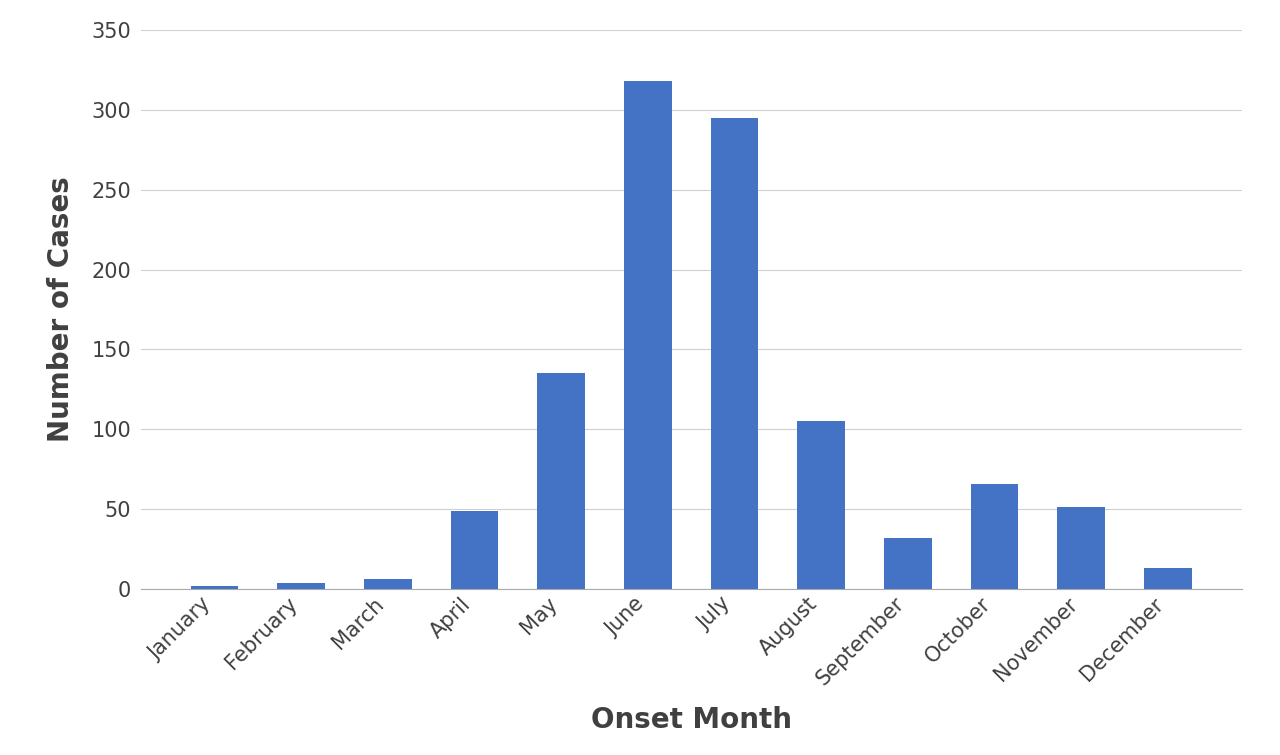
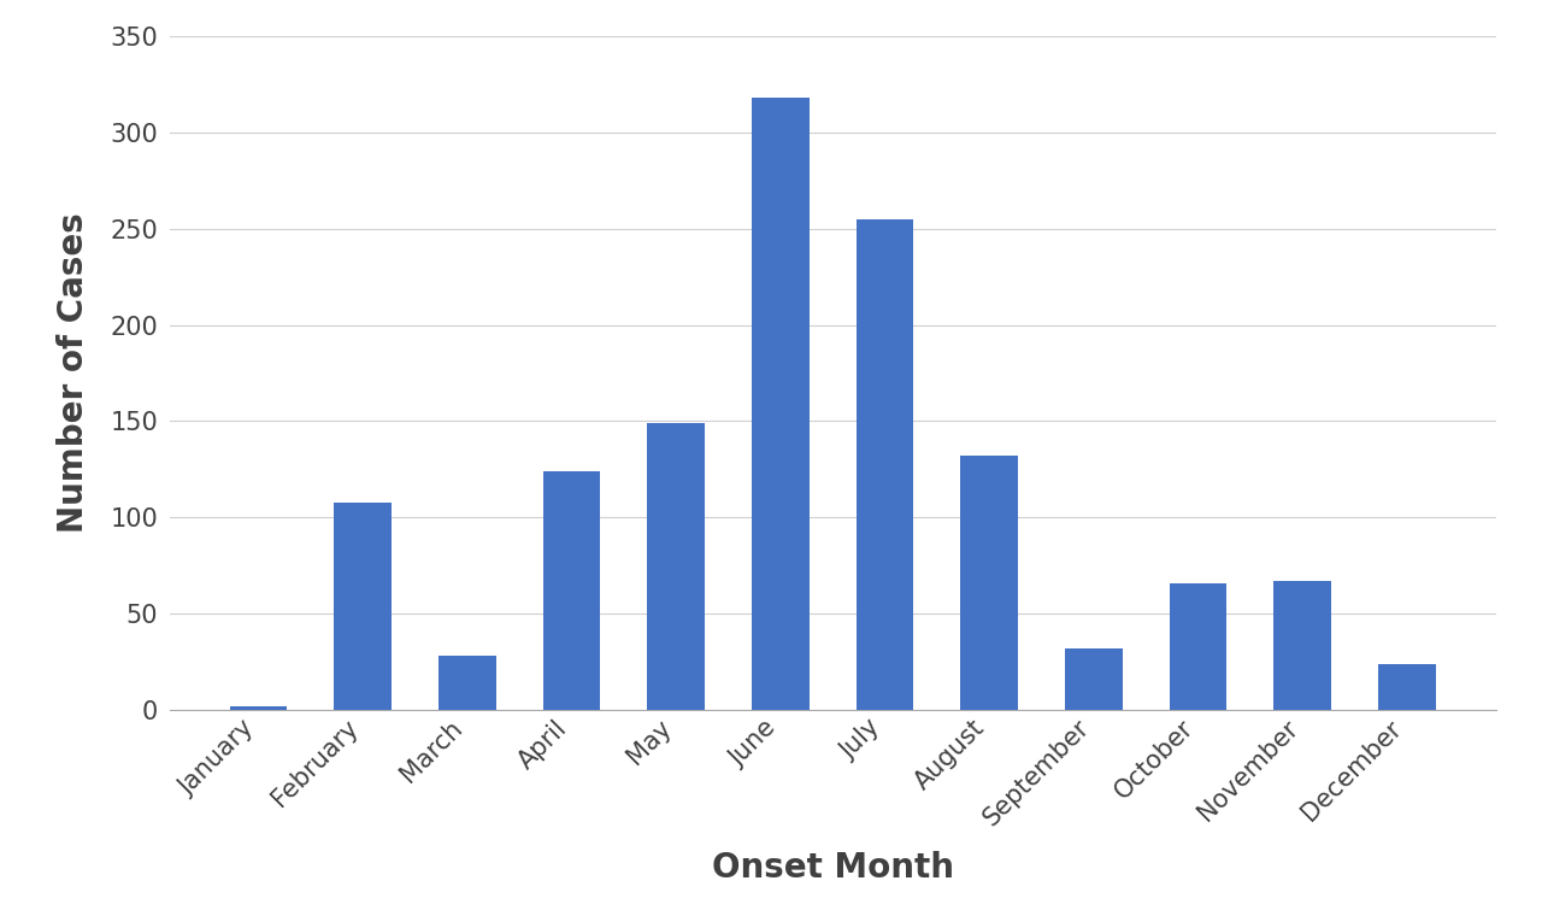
February: 4 -> 108
March: 6 -> 28
April: 49 -> 124
May: 135 -> 149
July: 295 -> 255
August: 105 -> 132
November: 51 -> 67
December: 13 -> 24
